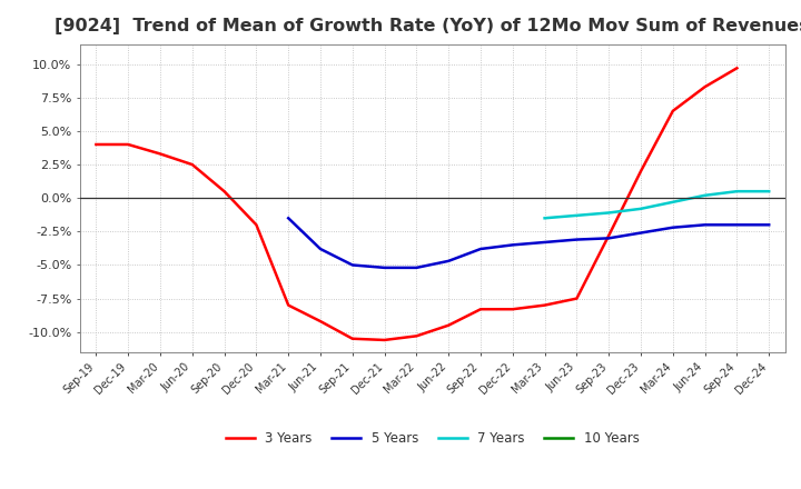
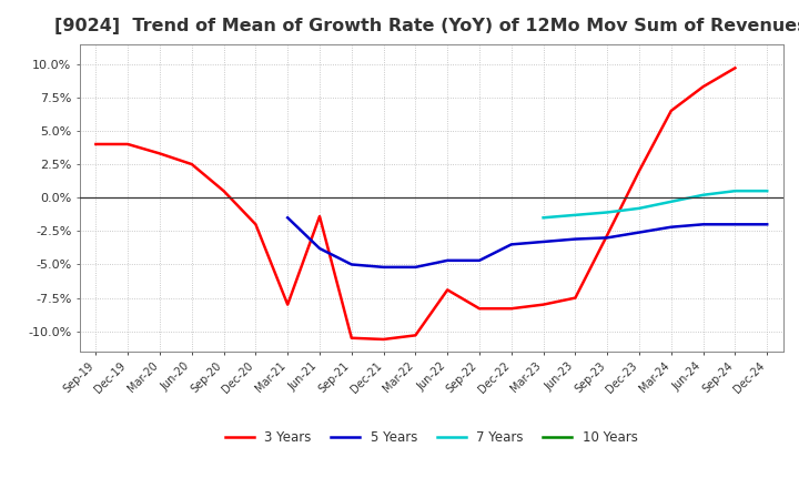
3 Years/Jun-21: -9.2% -> -1.4%
3 Years/Jun-22: -9.5% -> -6.9%
5 Years/Sep-22: -3.8% -> -4.7%
